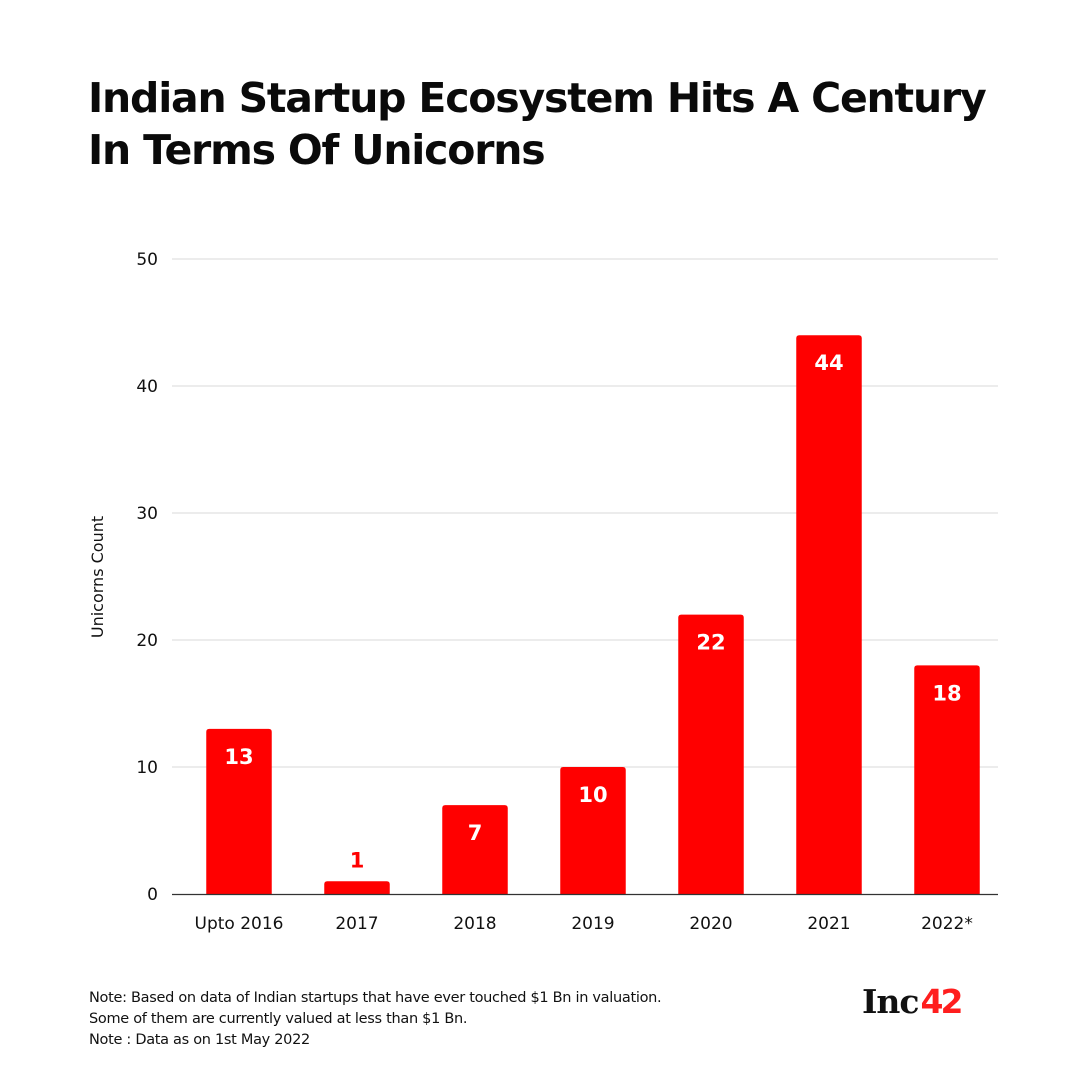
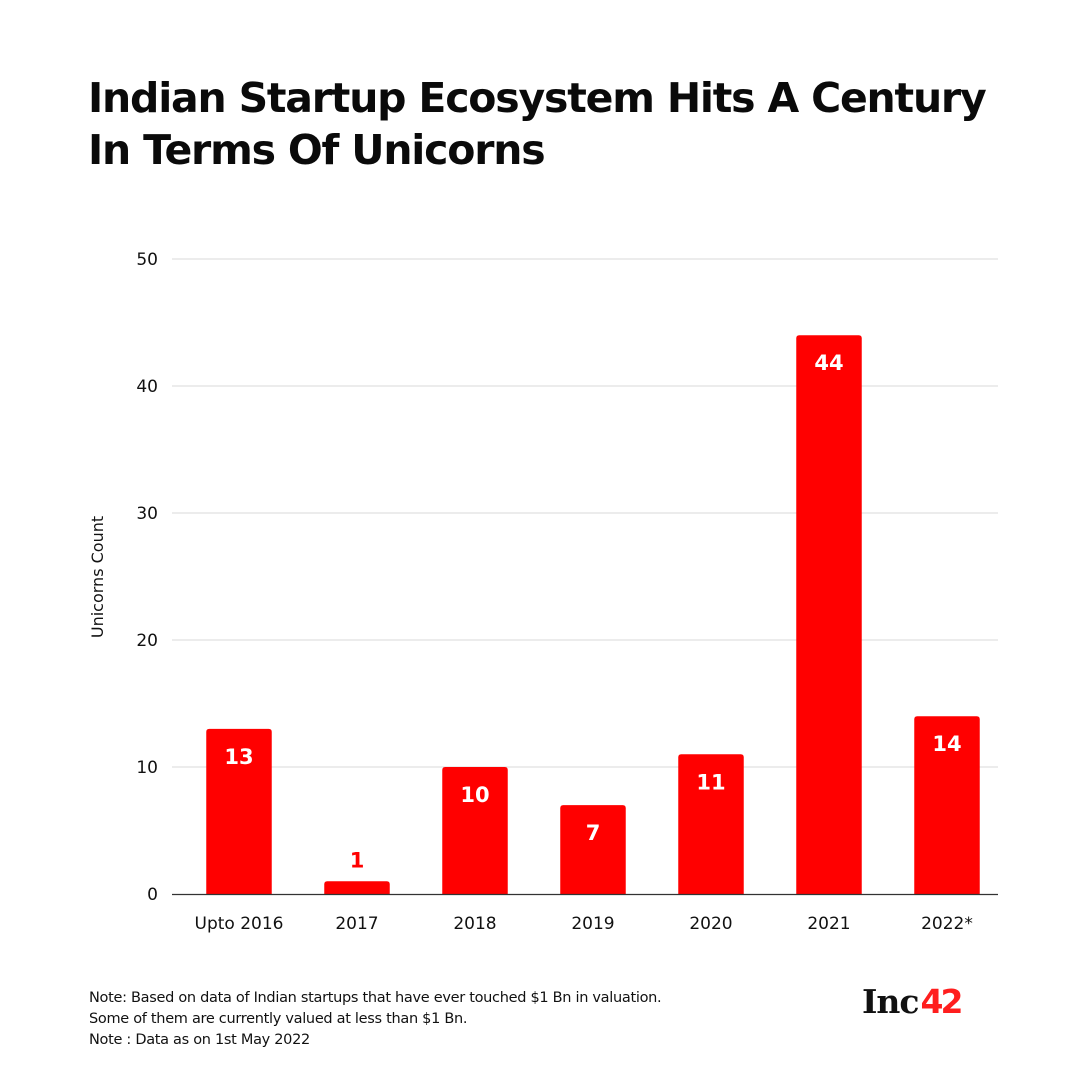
2018: 7 -> 10
2019: 10 -> 7
2020: 22 -> 11
2022*: 18 -> 14
